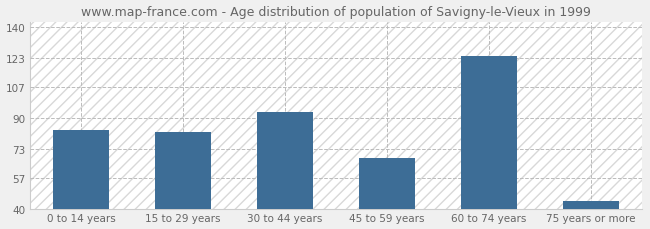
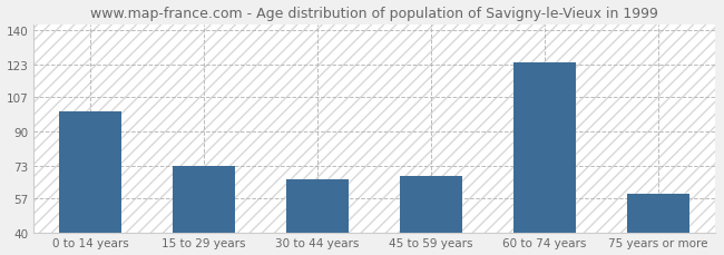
0 to 14 years: 83 -> 100
15 to 29 years: 82 -> 73
30 to 44 years: 93 -> 66
75 years or more: 44 -> 59
